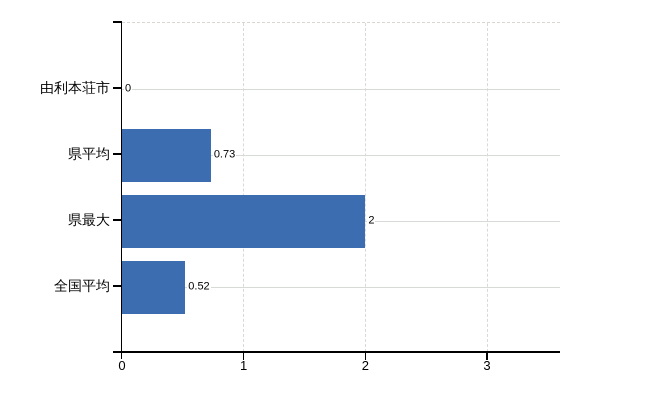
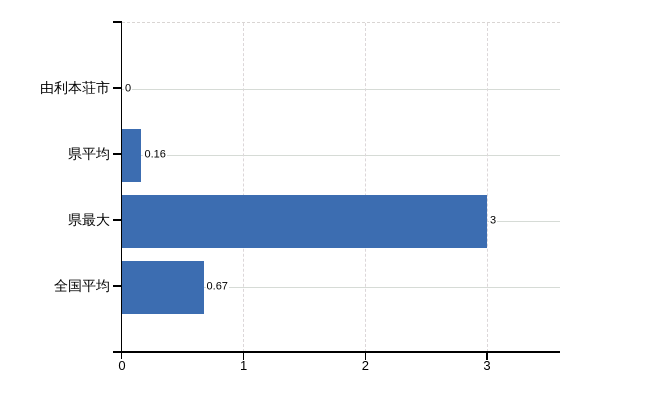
県平均: 0.73 -> 0.16
県最大: 2 -> 3
全国平均: 0.52 -> 0.67
